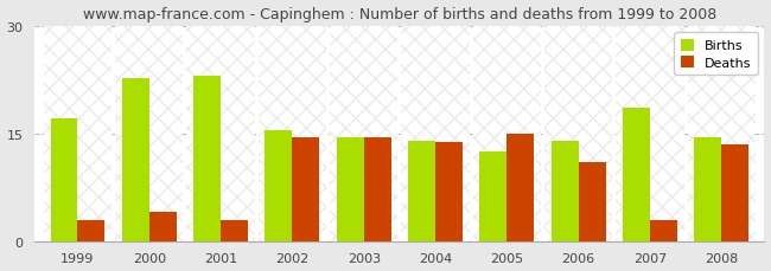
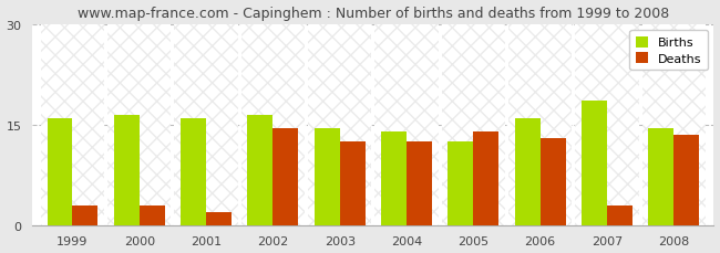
Births/1999: 17.0 -> 16.0
Births/2000: 22.6 -> 16.5
Deaths/2000: 4.0 -> 3.0
Births/2001: 23.0 -> 16.0
Deaths/2001: 3.0 -> 2.0
Births/2002: 15.4 -> 16.5
Deaths/2003: 14.4 -> 12.5
Deaths/2004: 13.8 -> 12.5
Deaths/2005: 15.0 -> 14.0
Births/2006: 14.0 -> 16.0
Deaths/2006: 11.0 -> 13.0
